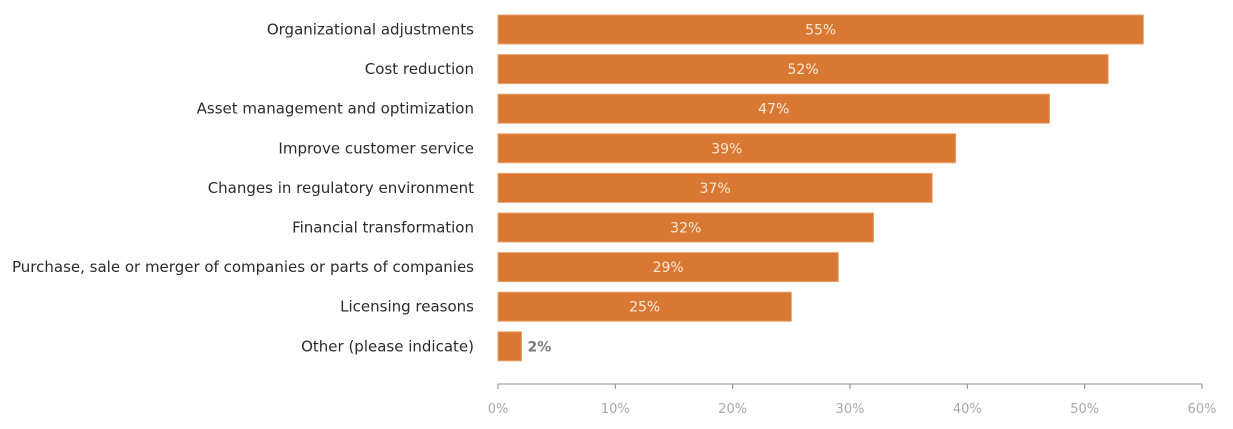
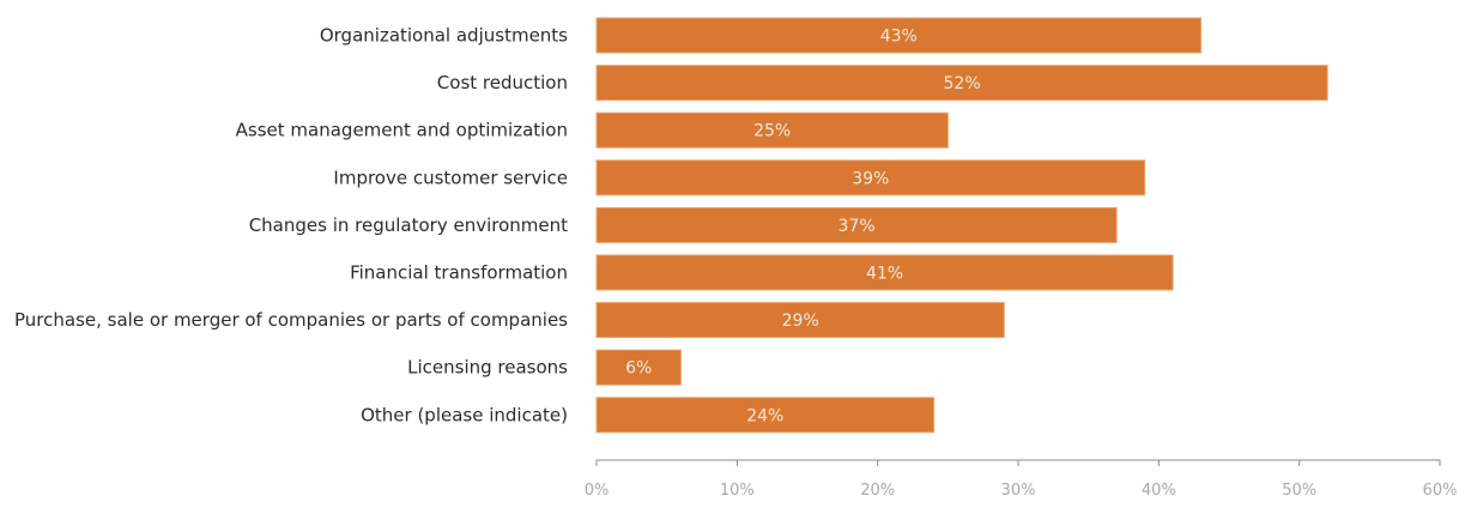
Organizational adjustments: 55% -> 43%
Asset management and optimization: 47% -> 25%
Financial transformation: 32% -> 41%
Licensing reasons: 25% -> 6%
Other (please indicate): 2% -> 24%
